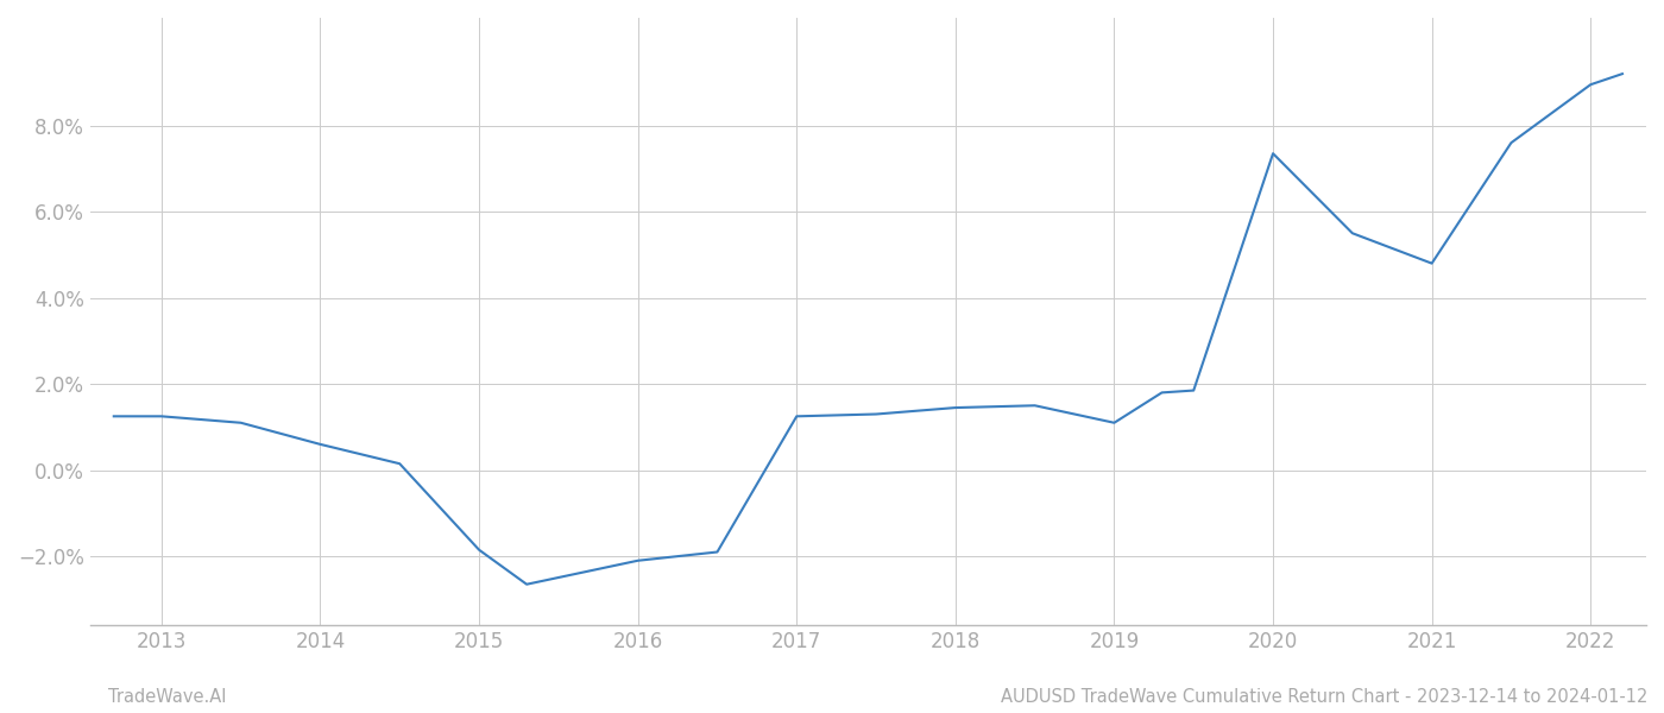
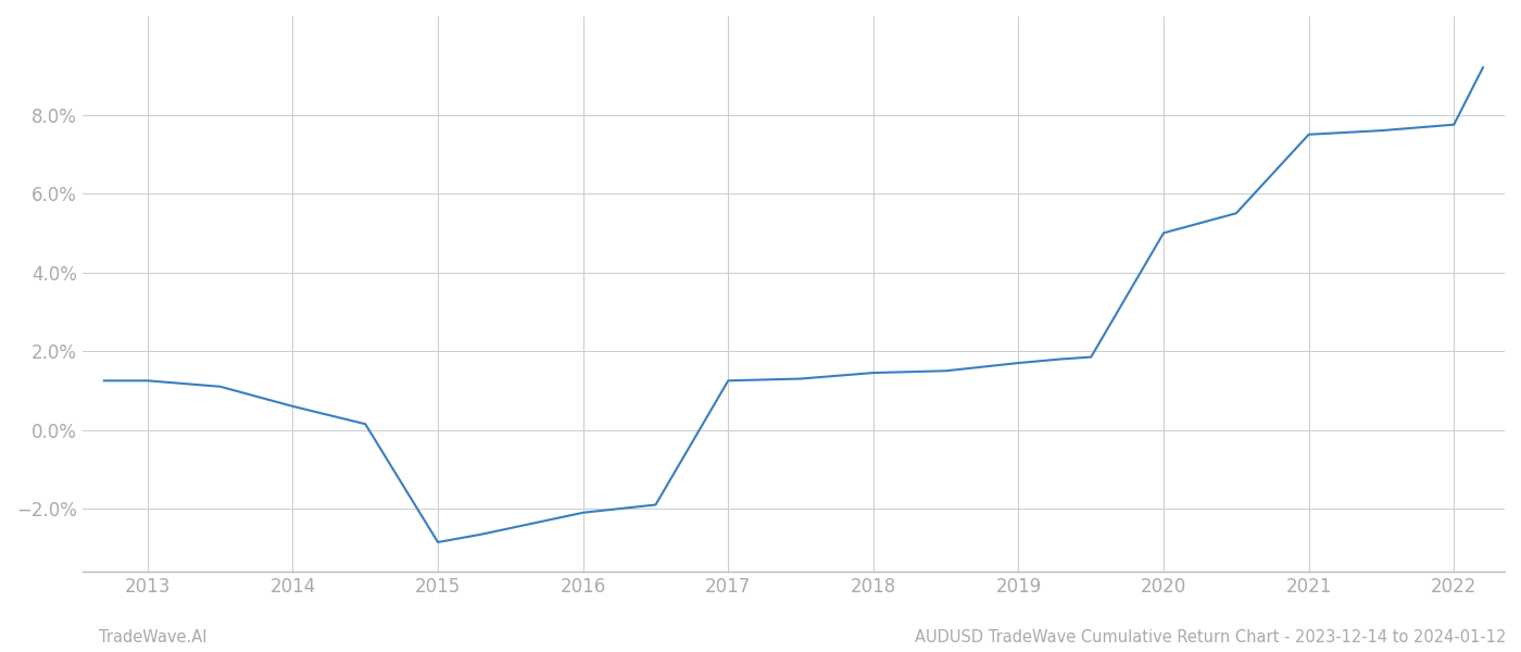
2015: -1.85% -> -2.85%
2019: 1.10% -> 1.70%
2020: 7.35% -> 5.00%
2021: 4.80% -> 7.50%
2022: 8.95% -> 7.75%
